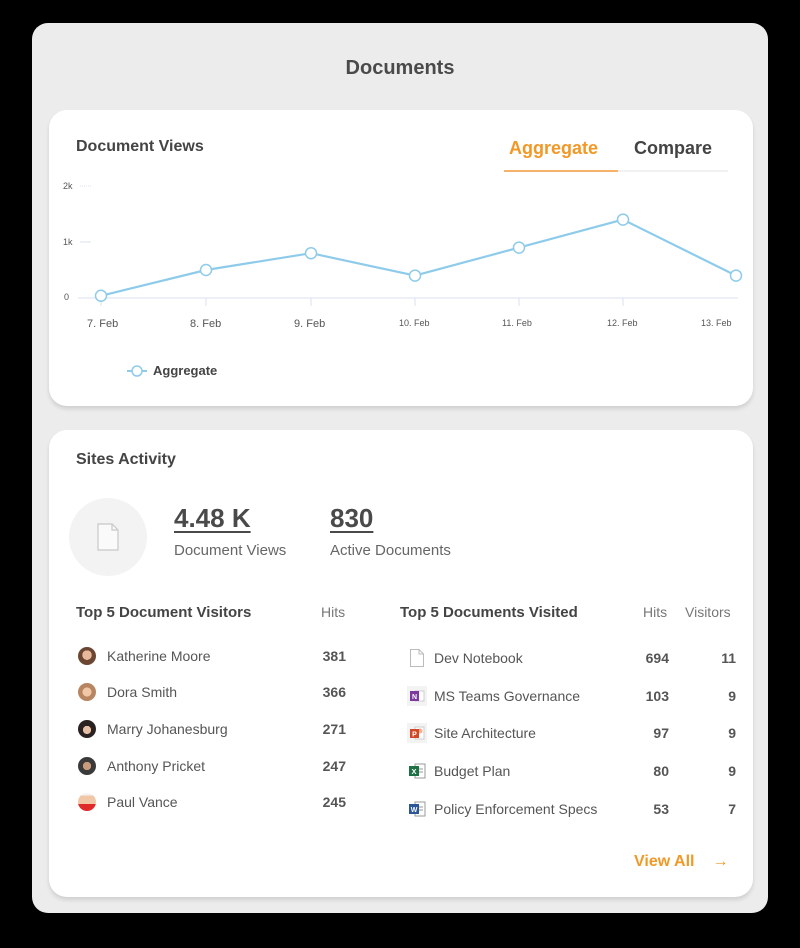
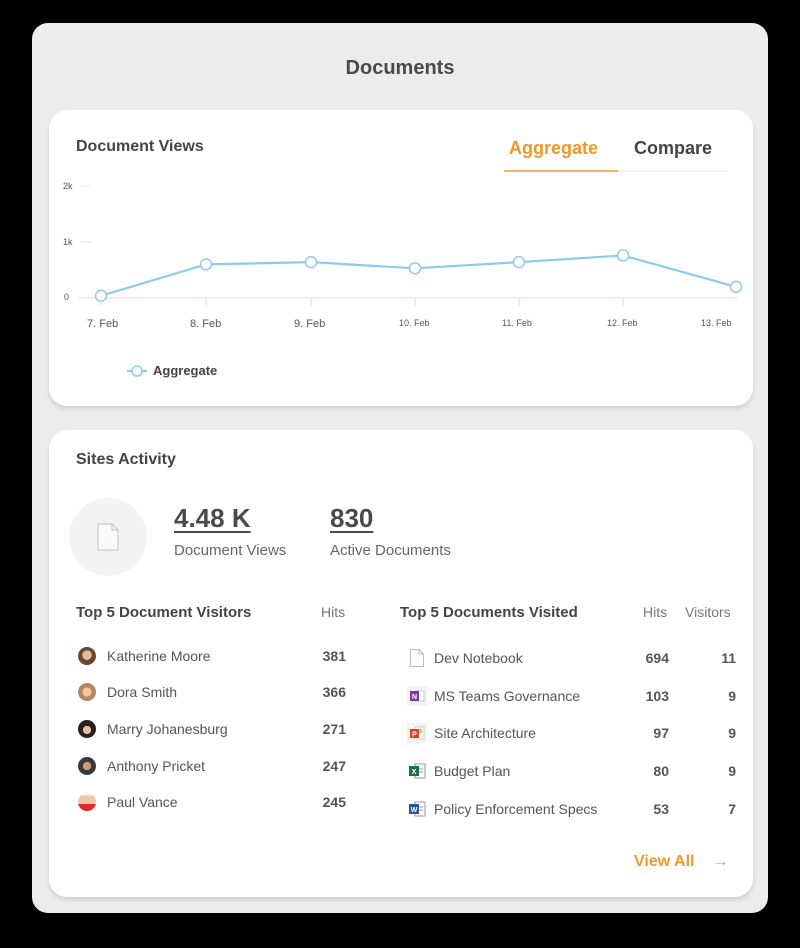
8. Feb: 0.5k -> 0.6k
9. Feb: 0.8k -> 0.6k
10. Feb: 0.4k -> 0.5k
11. Feb: 0.9k -> 0.6k
12. Feb: 1.4k -> 0.8k
13. Feb: 0.4k -> 0.2k
